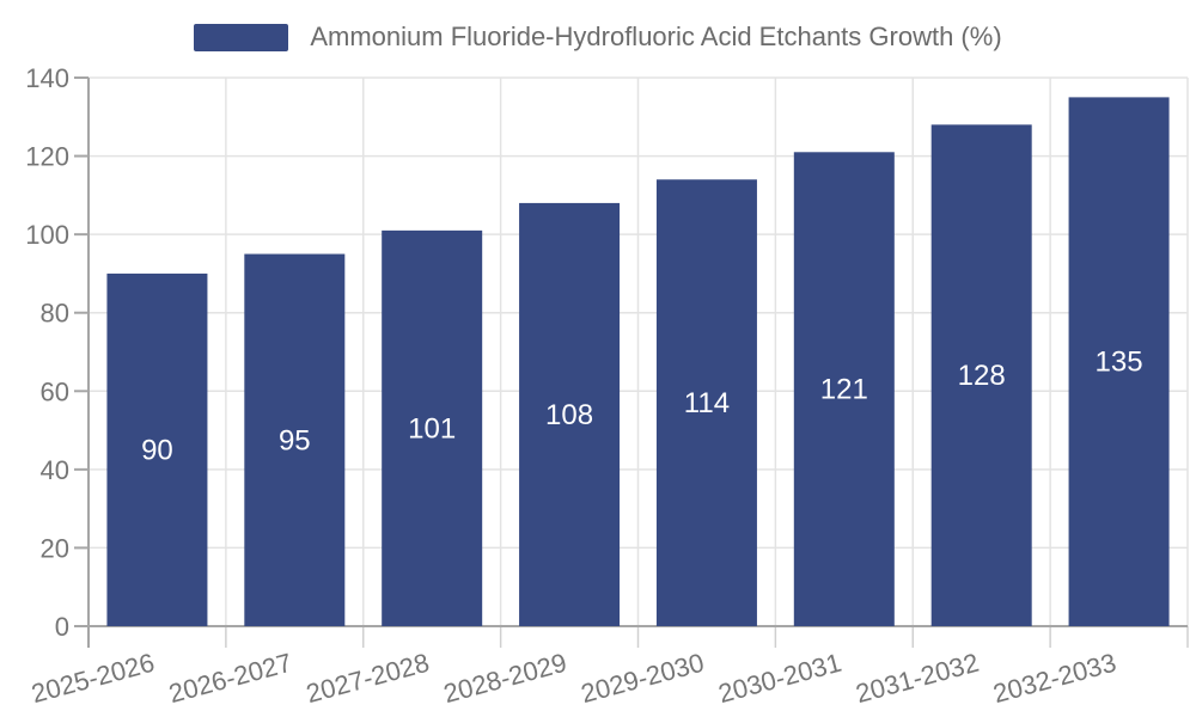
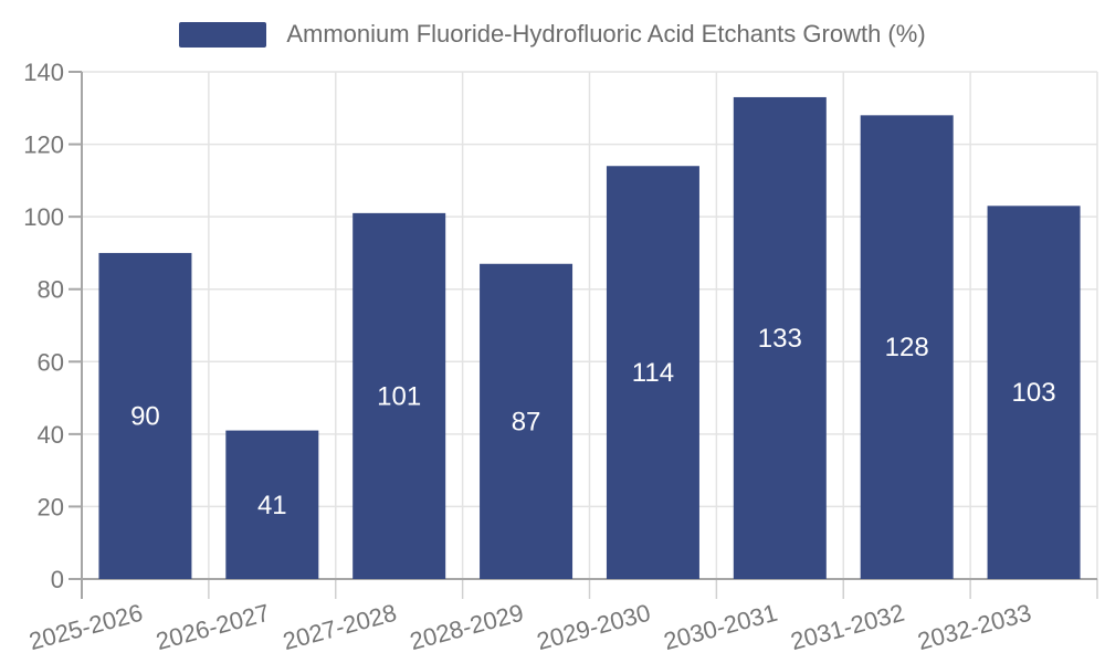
2026-2027: 95 -> 41
2028-2029: 108 -> 87
2030-2031: 121 -> 133
2032-2033: 135 -> 103
